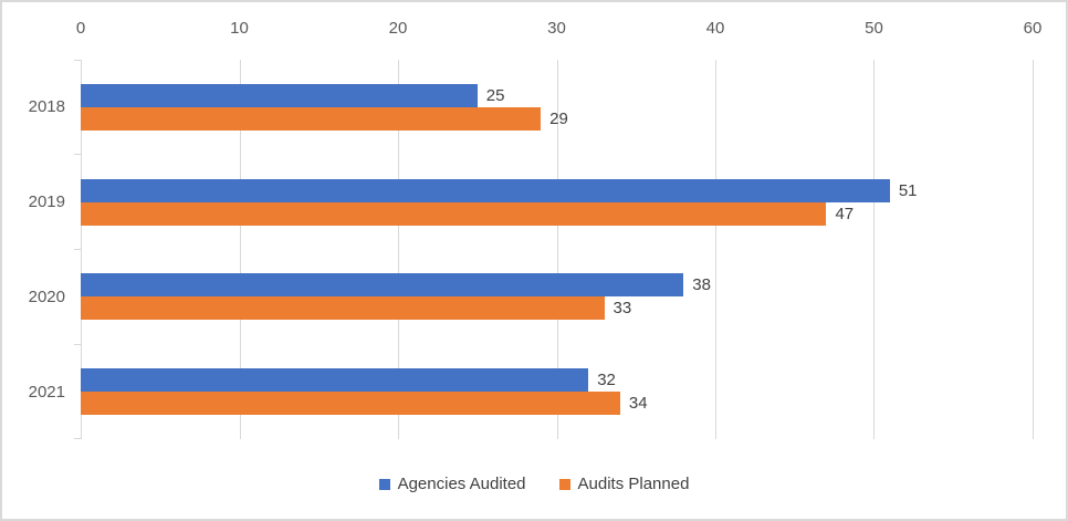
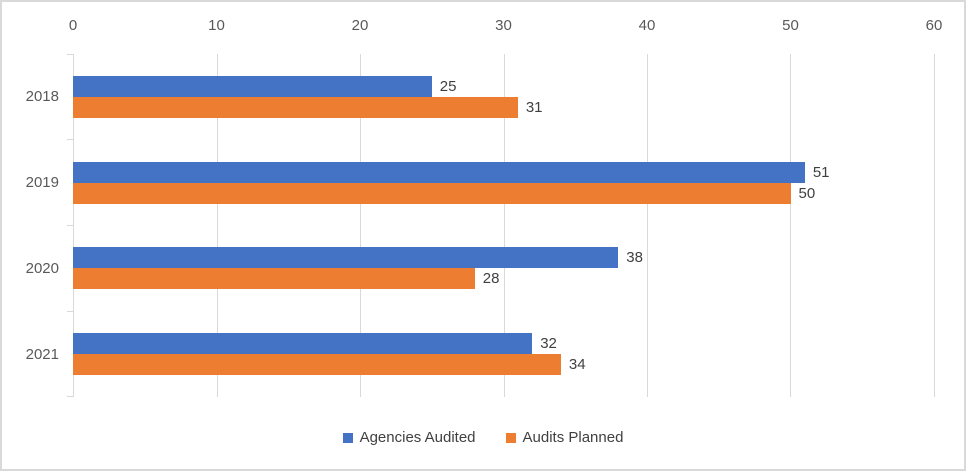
Audits Planned/2018: 29 -> 31
Audits Planned/2019: 47 -> 50
Audits Planned/2020: 33 -> 28
